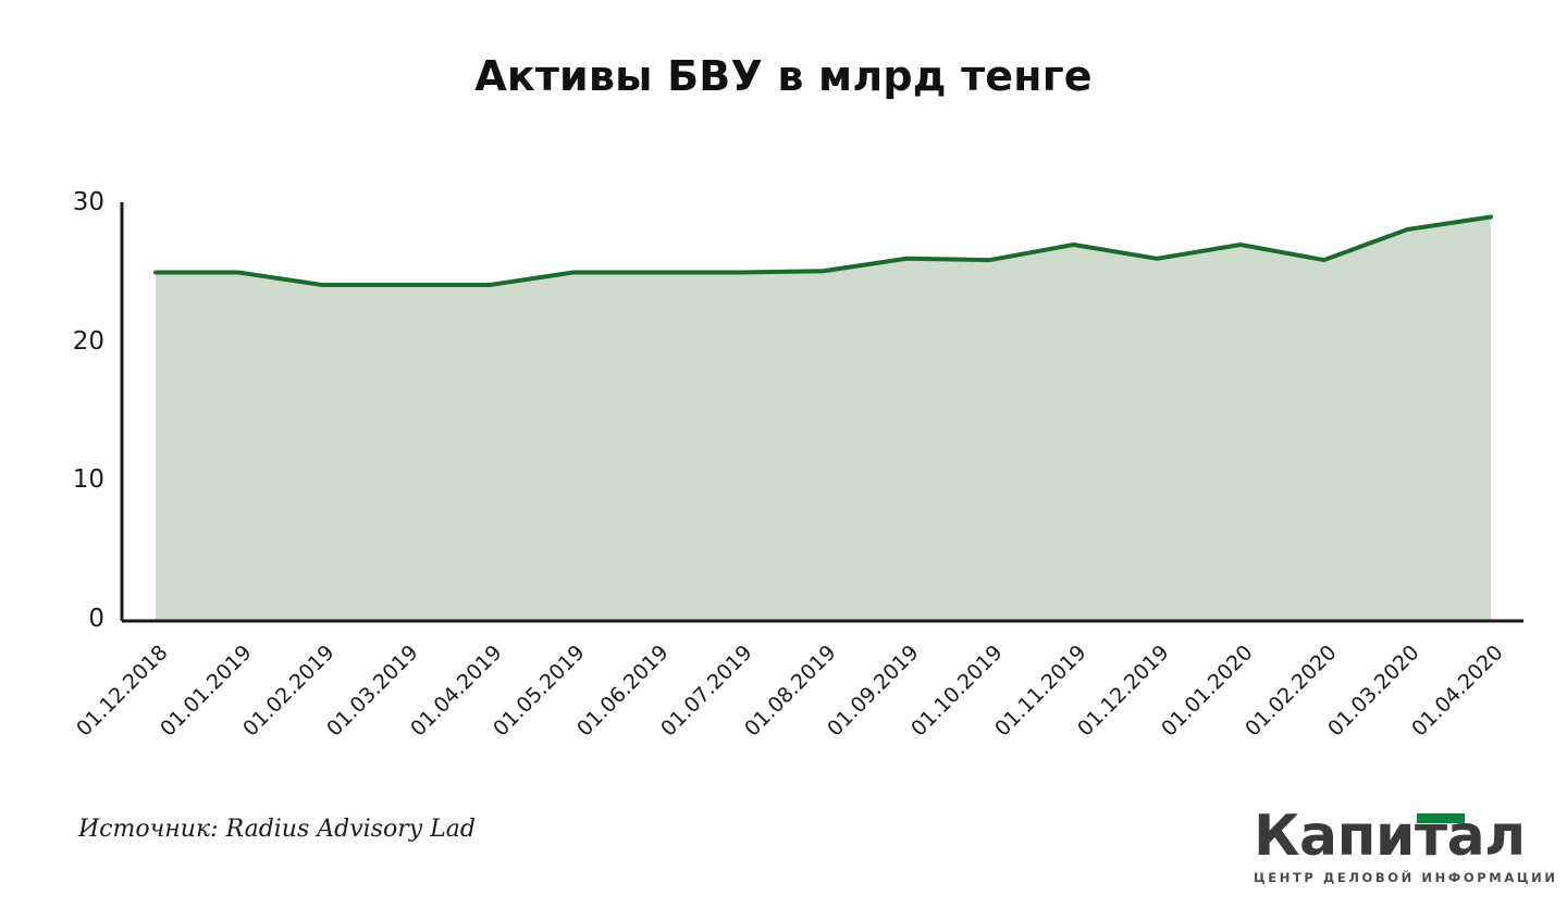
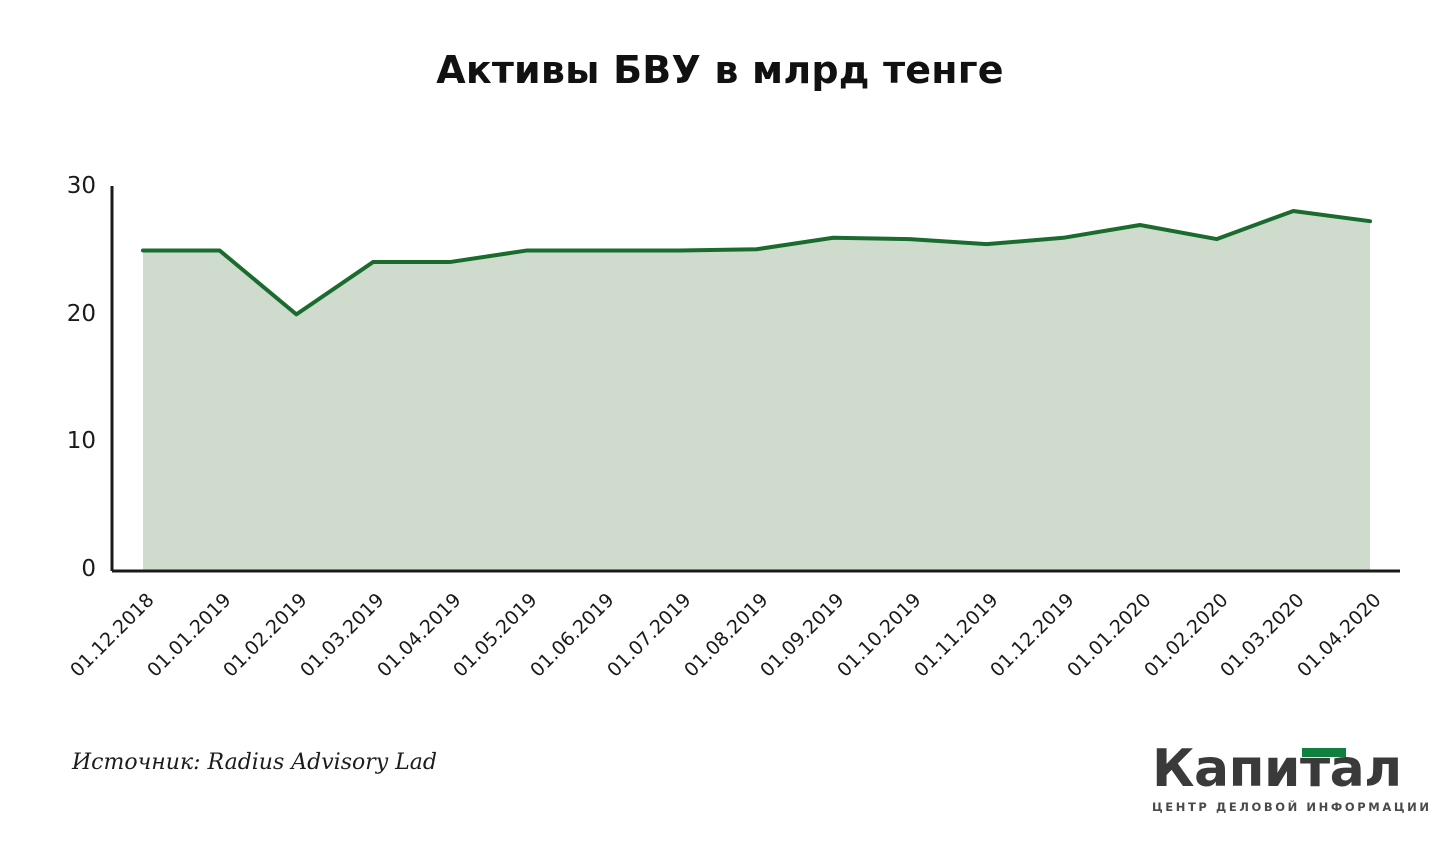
01.02.2019: 24.2 -> 20.1
01.11.2019: 27.1 -> 25.6
01.04.2020: 29.1 -> 27.4
